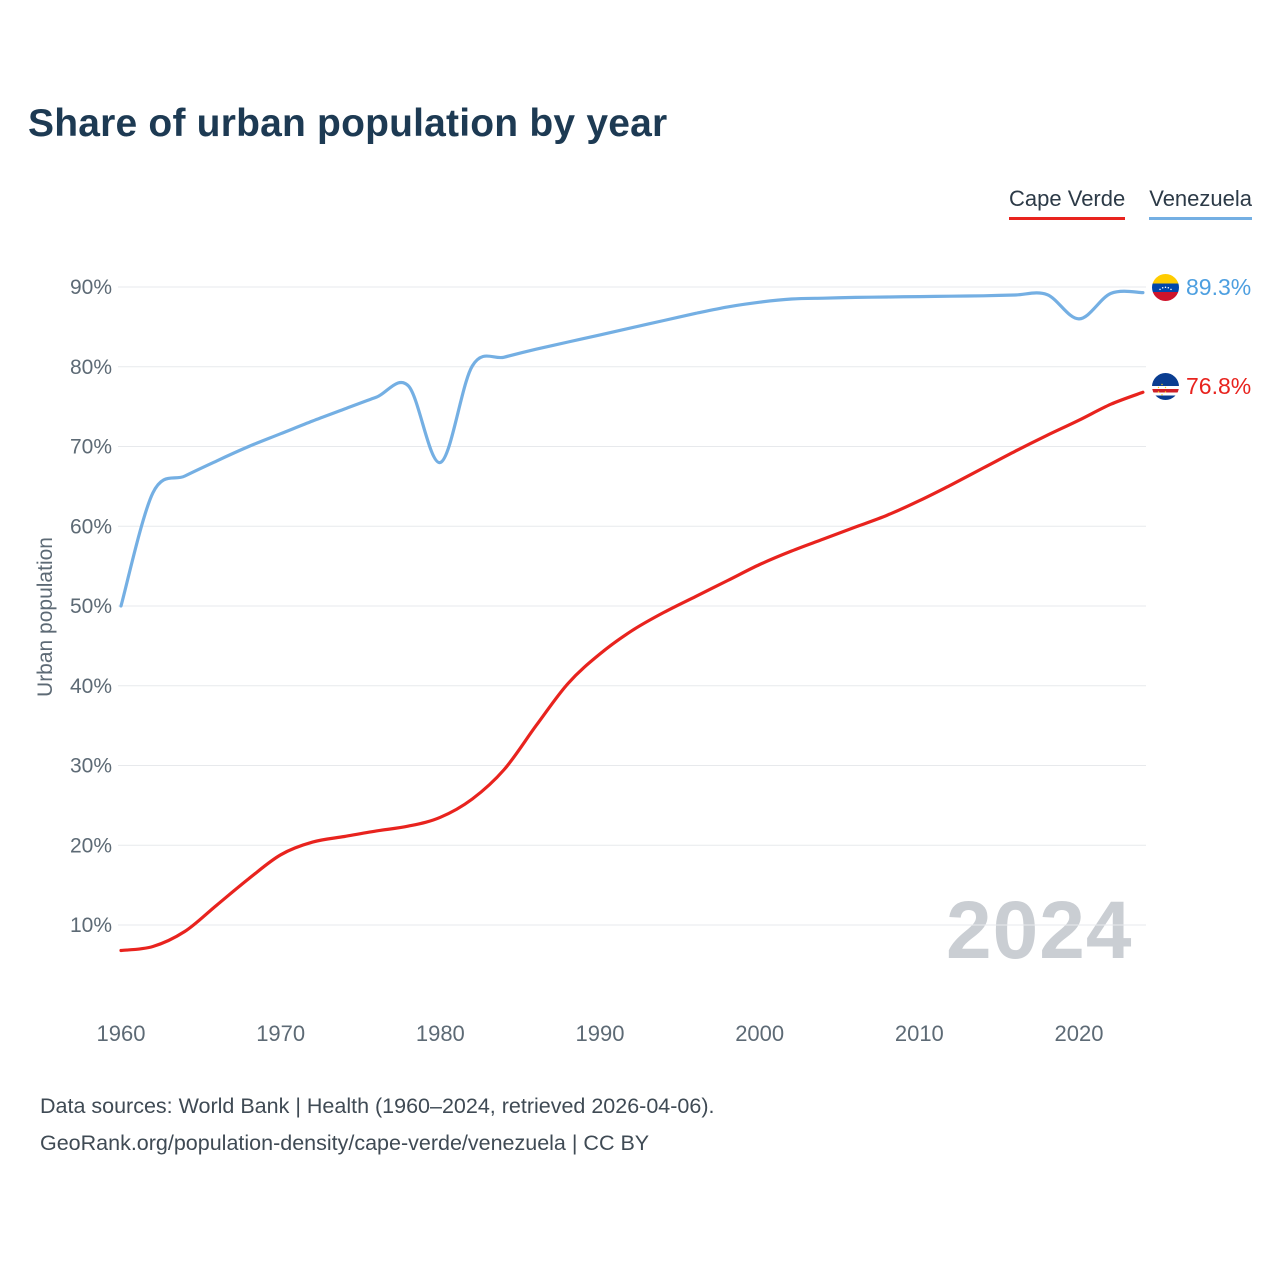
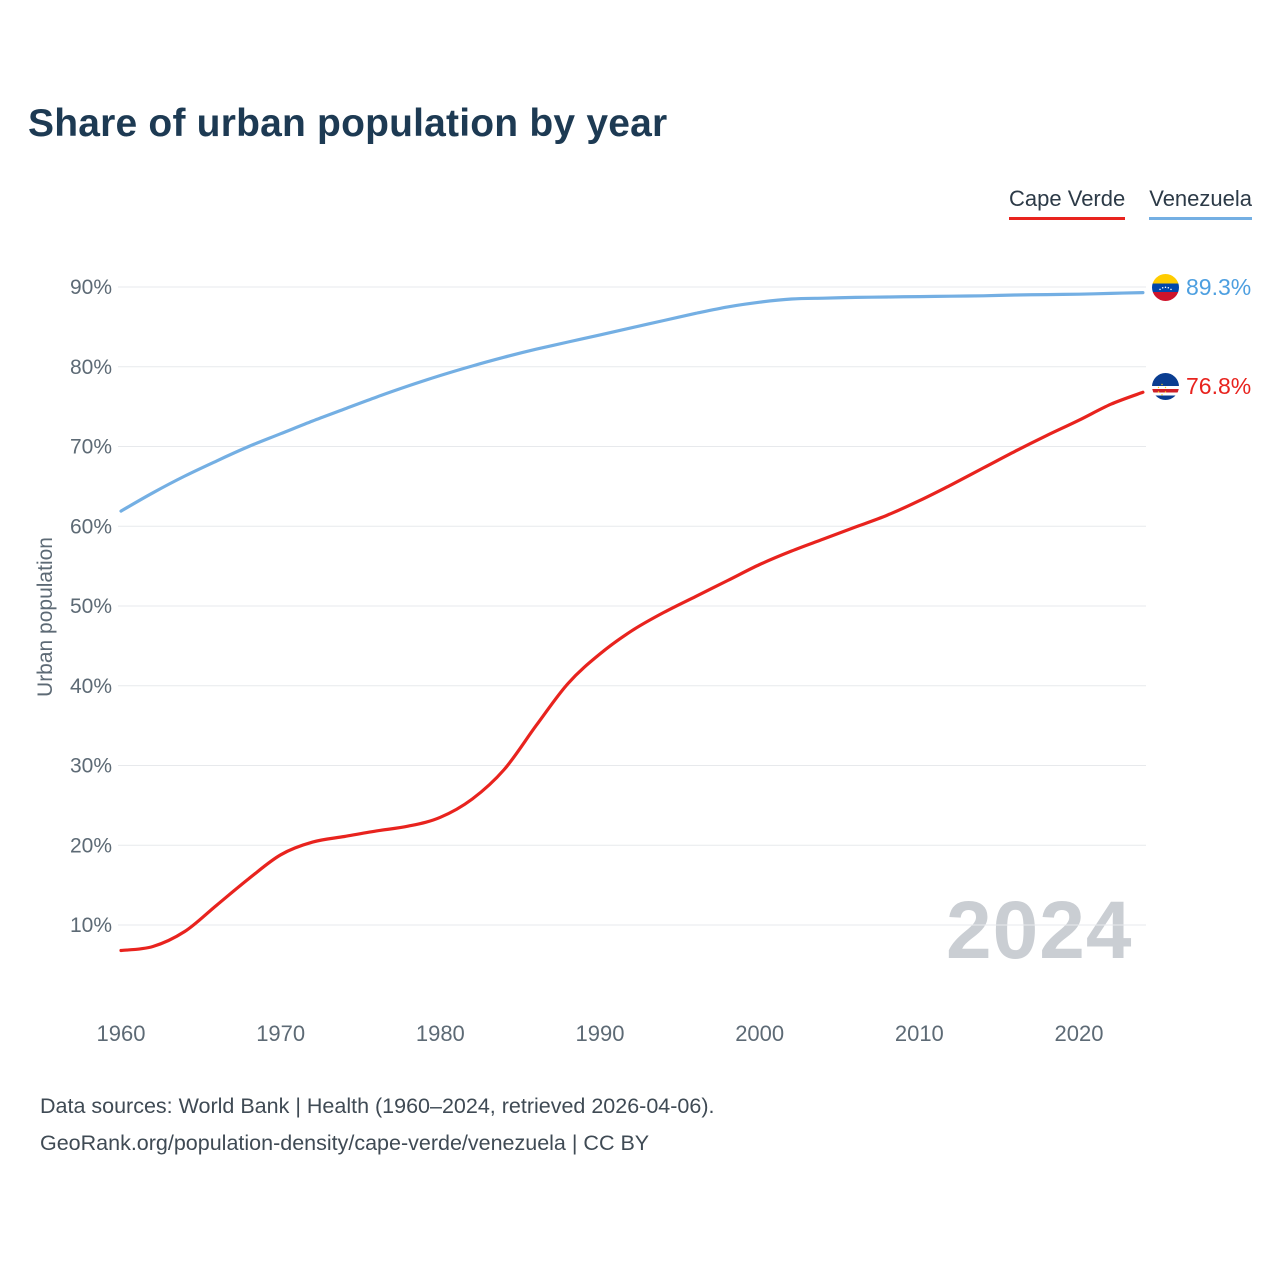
Venezuela/1960: 50% -> 62%
Venezuela/1980: 68% -> 79%
Venezuela/2020: 86% -> 89%
